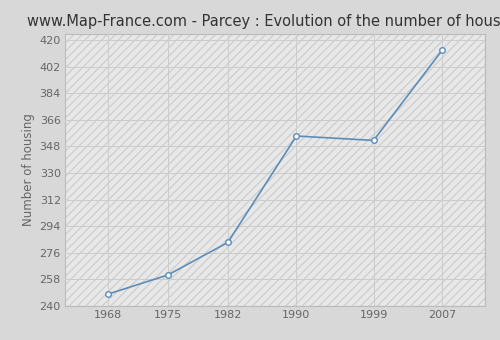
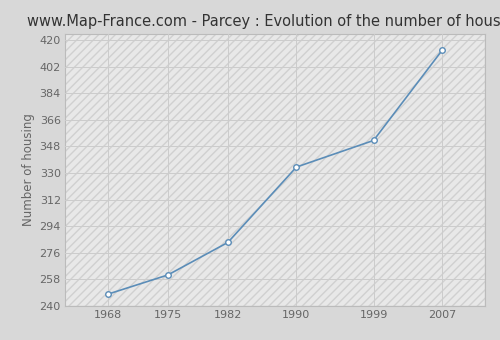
1990: 355 -> 334
